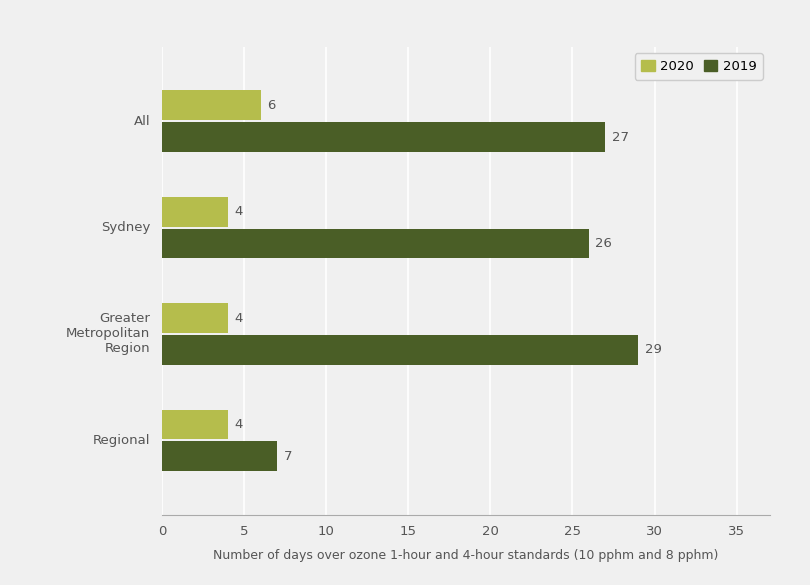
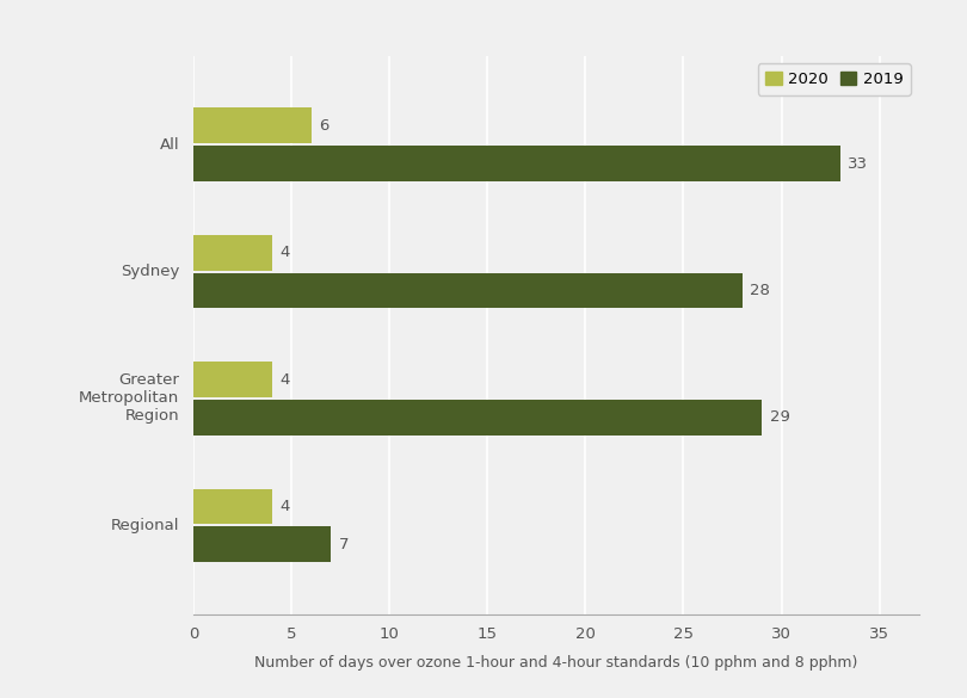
2019/All: 27 -> 33
2019/Sydney: 26 -> 28
